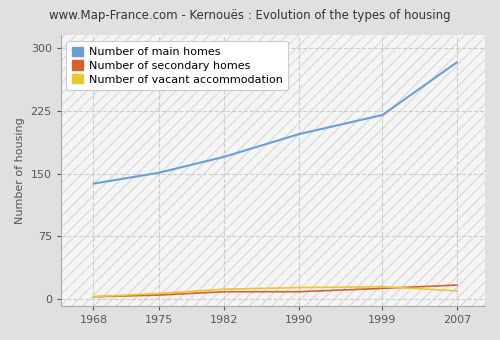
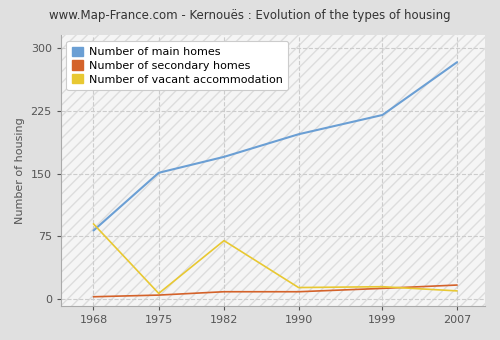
Number of main homes/1968: 138 -> 82
Number of vacant accommodation/1968: 3 -> 90
Number of vacant accommodation/1982: 12 -> 70
